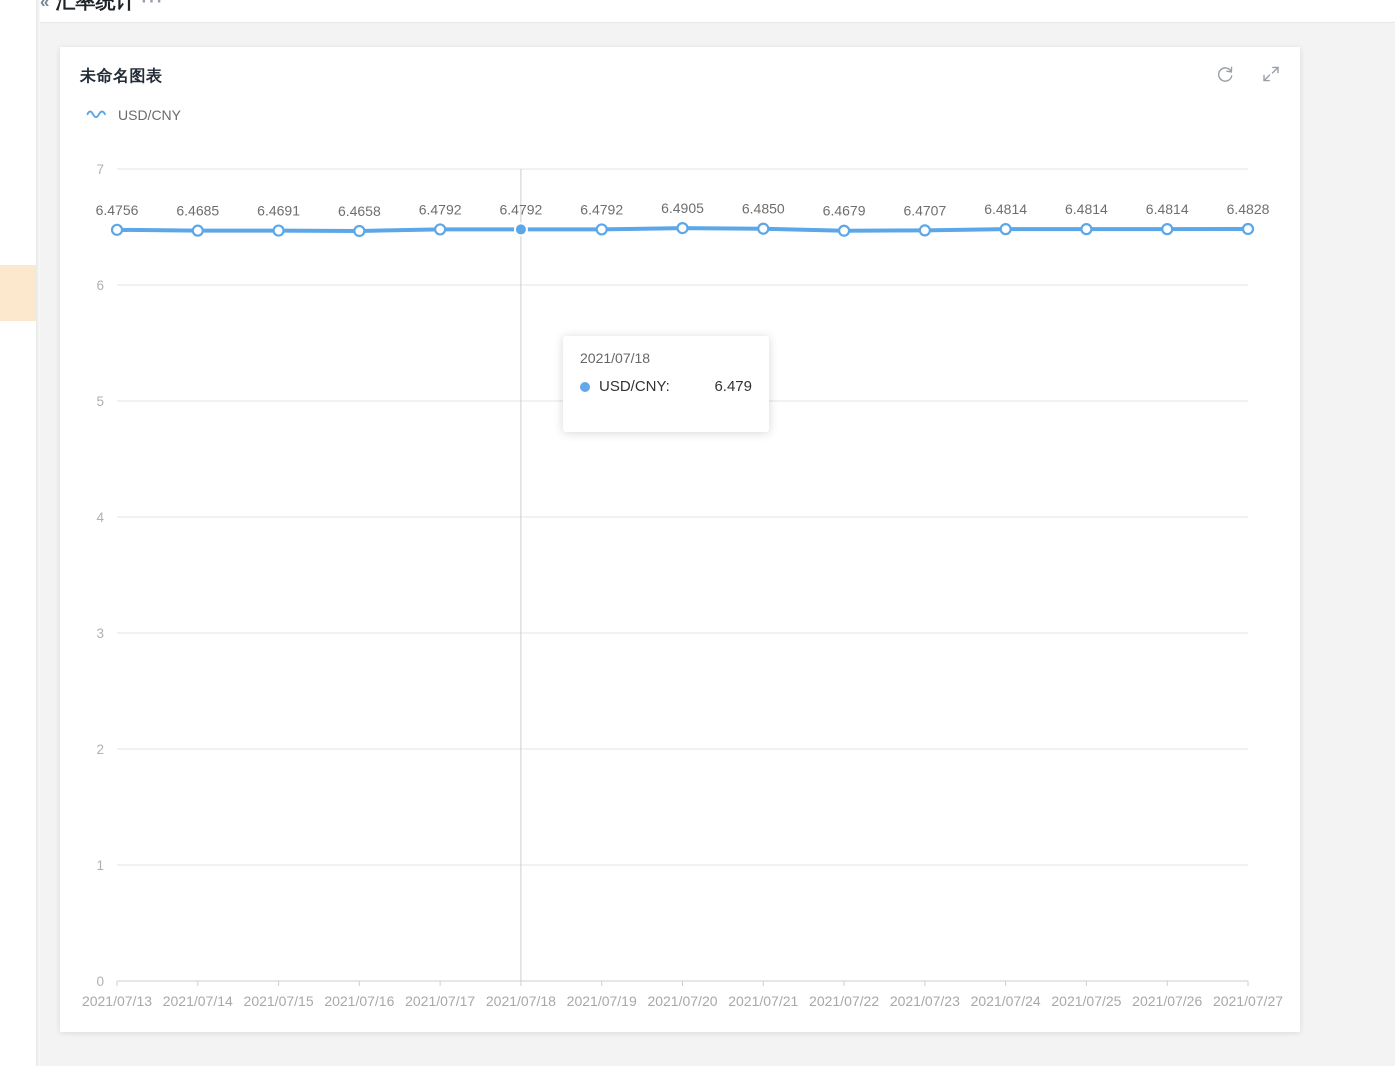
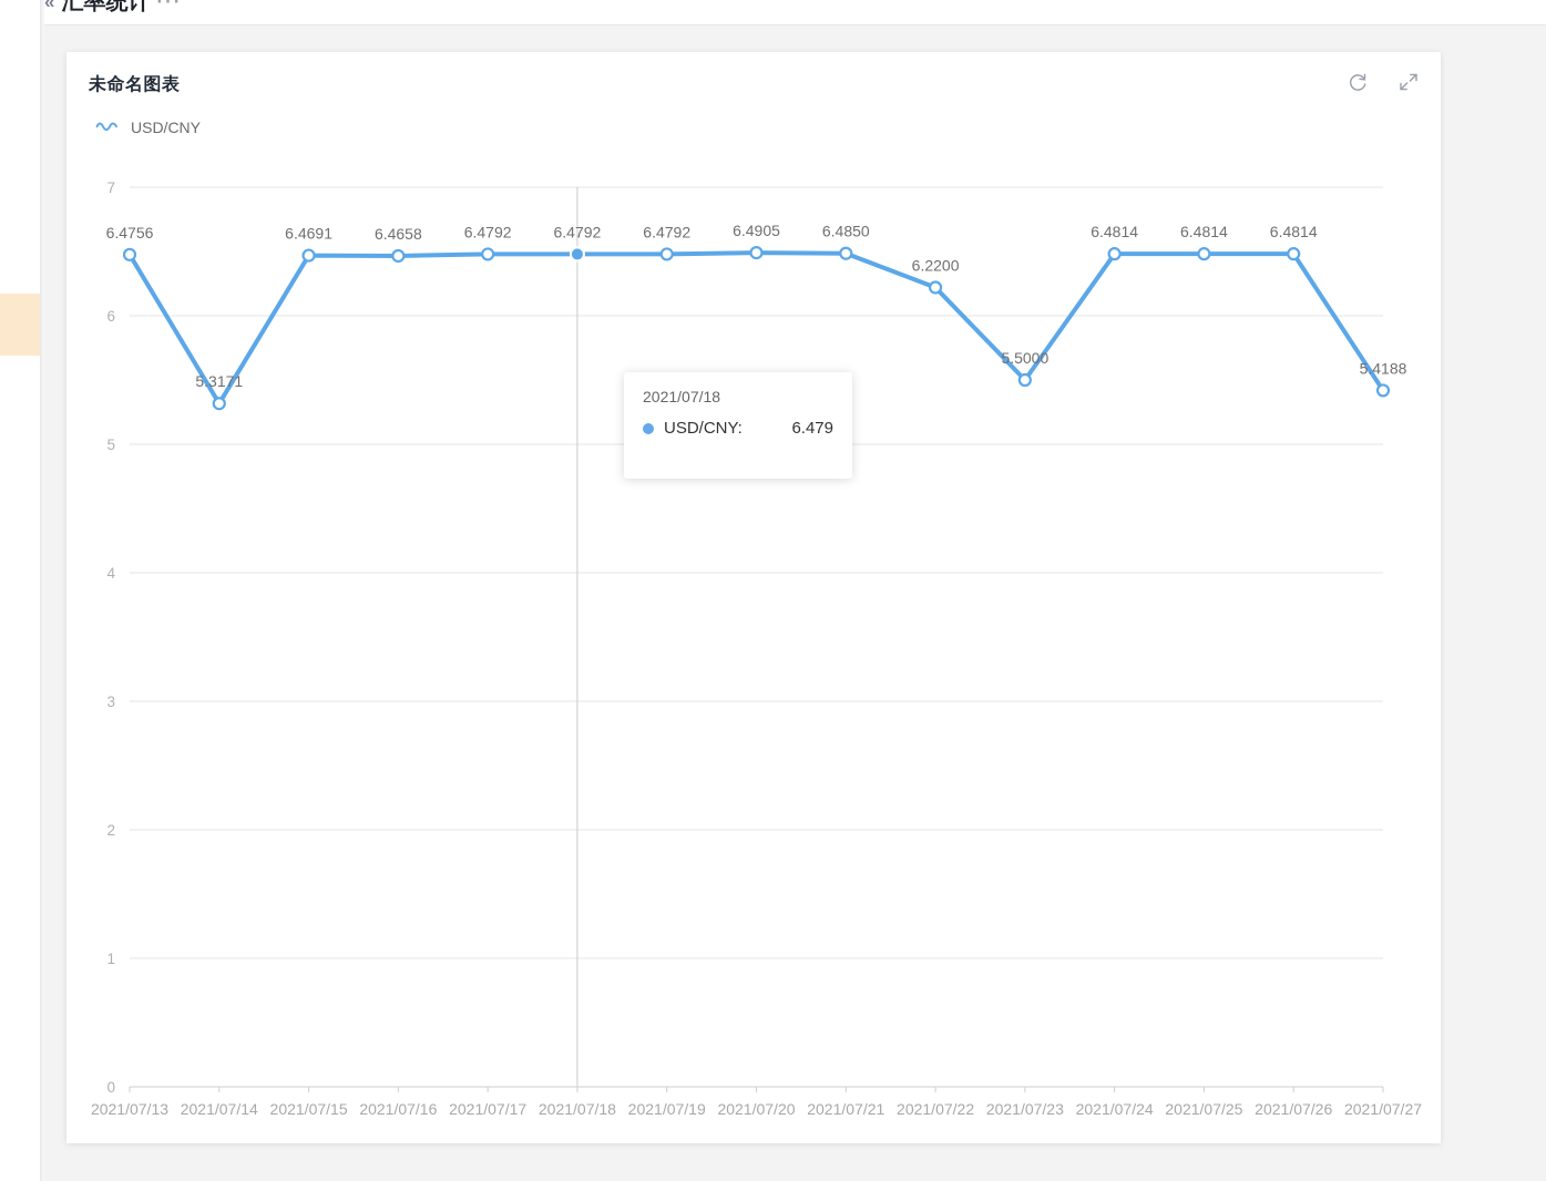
2021/07/14: 6.4685 -> 5.3171
2021/07/22: 6.4679 -> 6.2200
2021/07/23: 6.4707 -> 5.5000
2021/07/27: 6.4828 -> 5.4188
